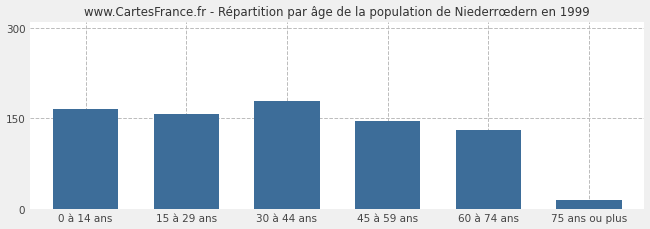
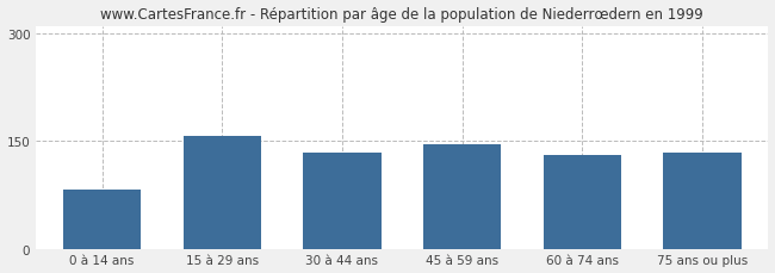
0 à 14 ans: 165 -> 82
30 à 44 ans: 178 -> 134
75 ans ou plus: 15 -> 134
